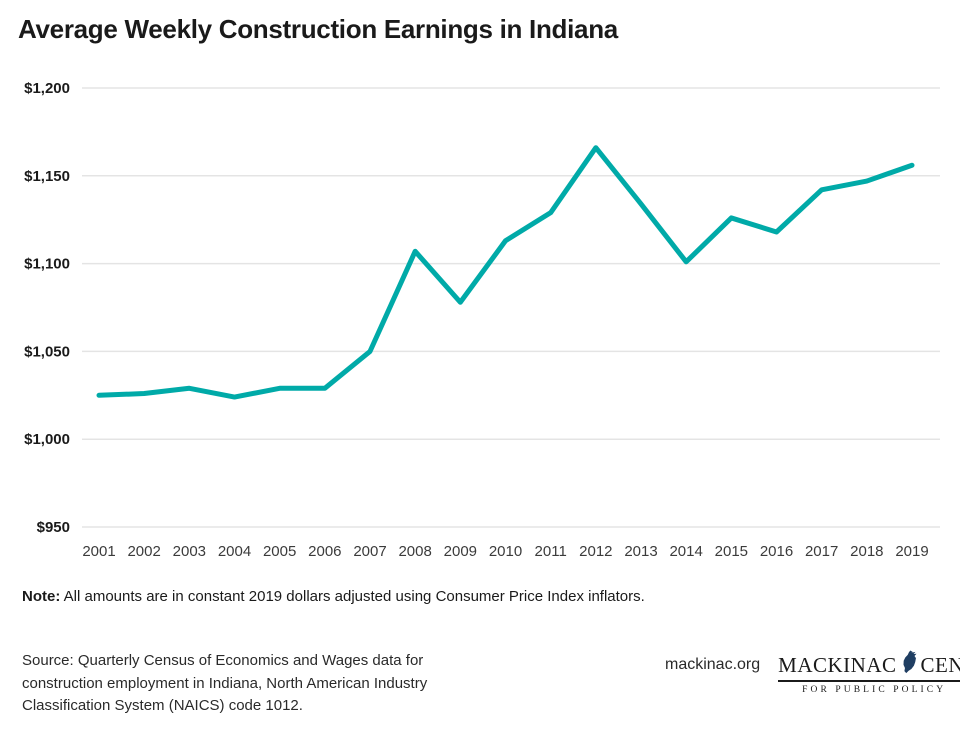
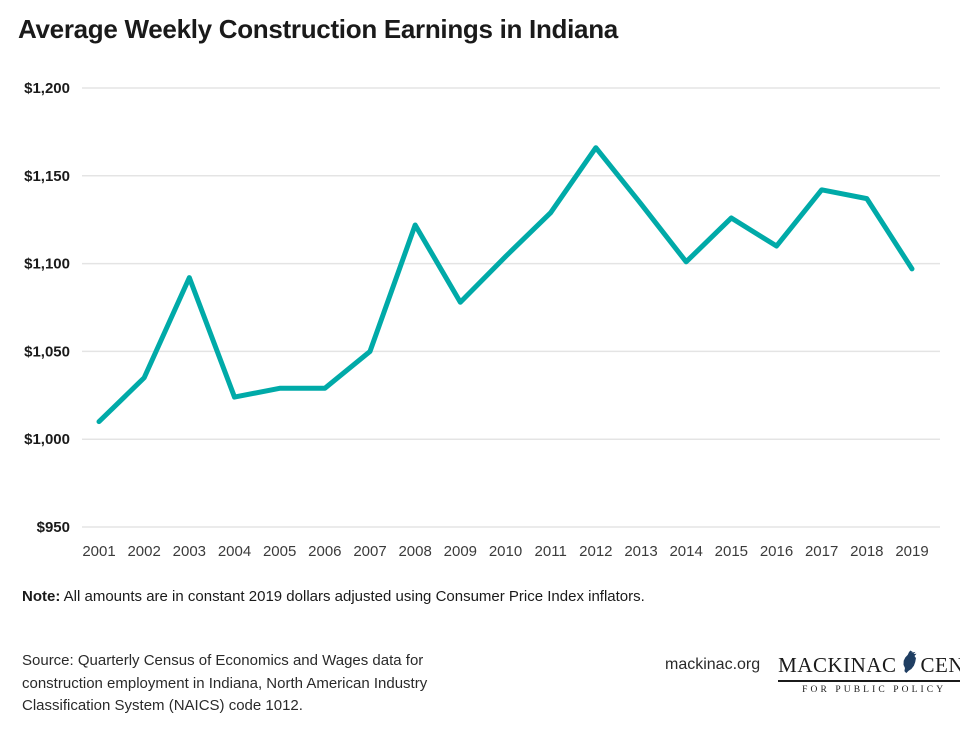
2001: $1025 -> $1010
2002: $1026 -> $1035
2003: $1029 -> $1092
2008: $1107 -> $1122
2010: $1113 -> $1104
2016: $1118 -> $1110
2018: $1147 -> $1137
2019: $1156 -> $1097
